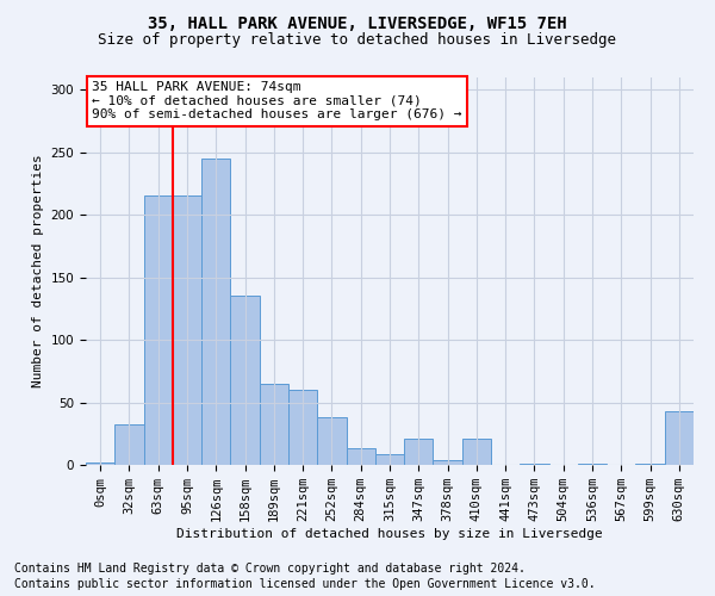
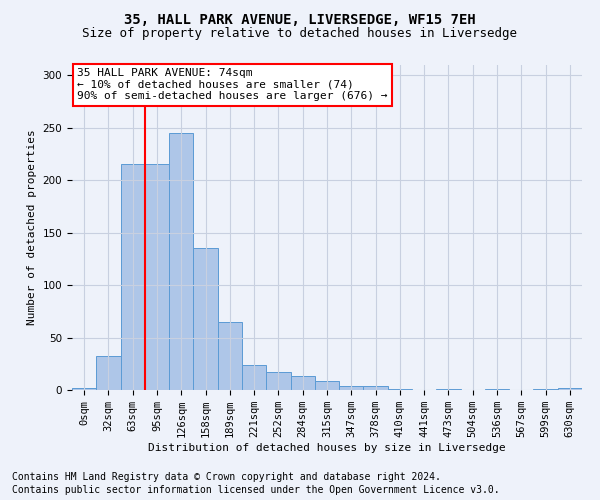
221sqm: 60 -> 24
252sqm: 38 -> 17
347sqm: 21 -> 4
410sqm: 21 -> 1
630sqm: 43 -> 2
